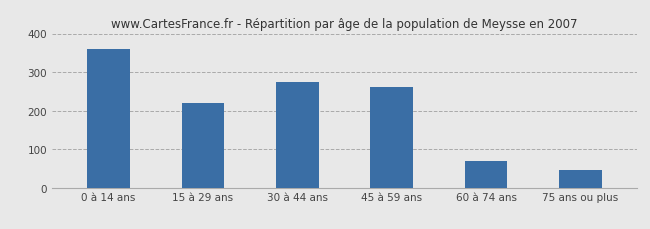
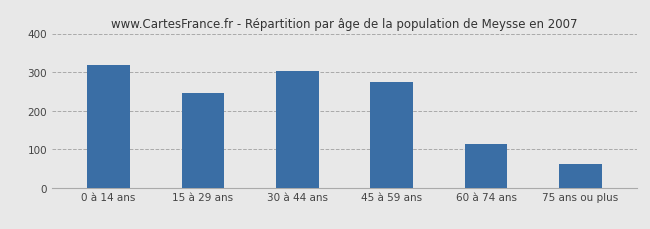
0 à 14 ans: 360 -> 318
15 à 29 ans: 220 -> 245
30 à 44 ans: 275 -> 303
45 à 59 ans: 260 -> 275
60 à 74 ans: 70 -> 113
75 ans ou plus: 45 -> 60
